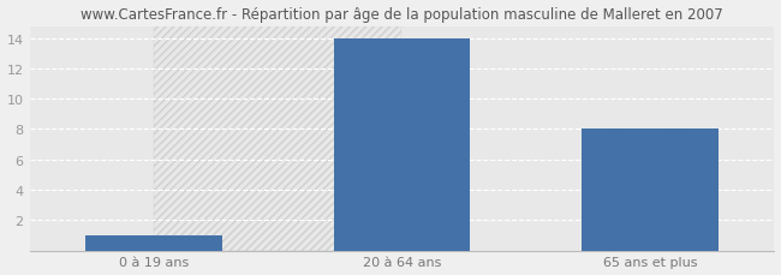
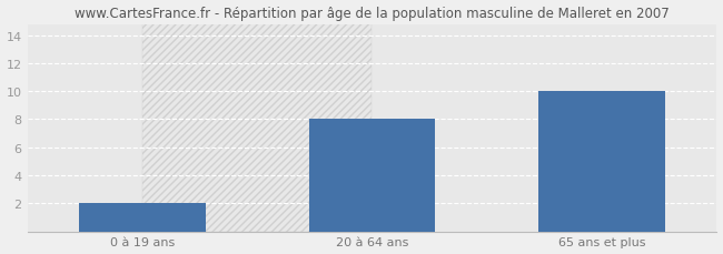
0 à 19 ans: 1 -> 2
20 à 64 ans: 14 -> 8
65 ans et plus: 8 -> 10
